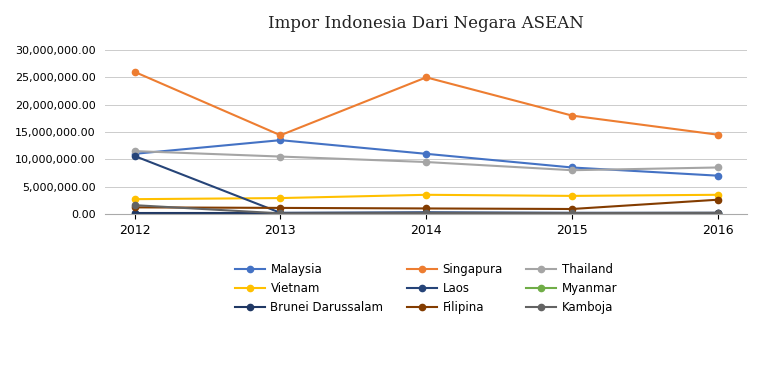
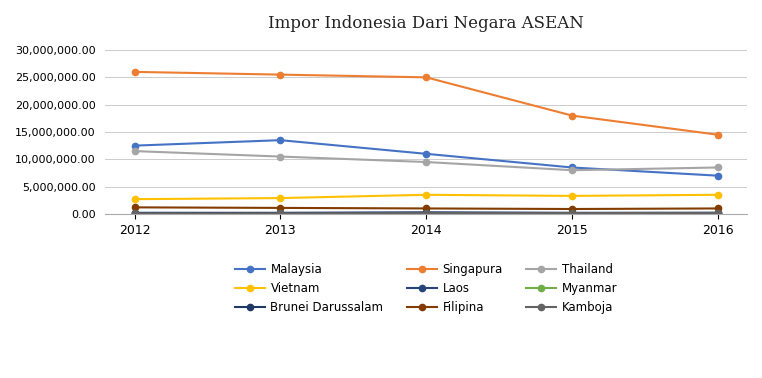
Malaysia/2012: 11,000,000 -> 12,500,000
Laos/2012: 10,600,000 -> 200,000
Kamboja/2012: 1,600,000 -> 100,000
Singapura/2013: 14,400,000 -> 25,500,000
Filipina/2016: 2,600,000 -> 1,000,000
